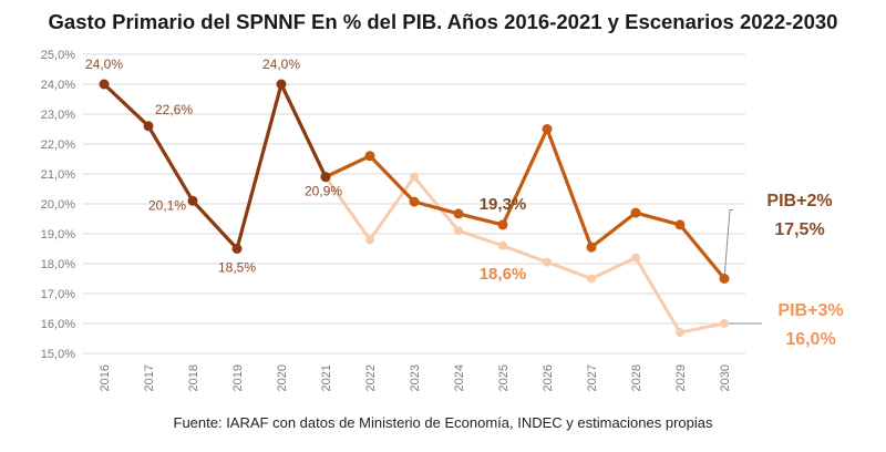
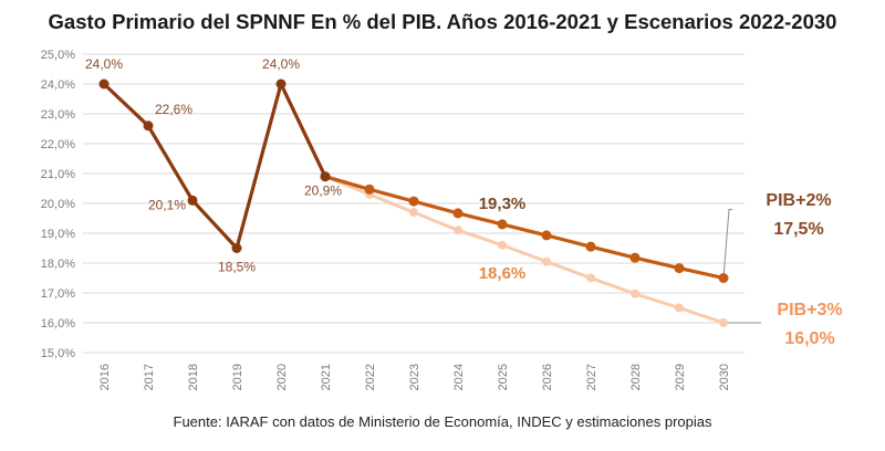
PIB+2%/2022: 21,6% -> 20,5%
PIB+3%/2022: 18,8% -> 20,3%
PIB+3%/2023: 20,9% -> 19,7%
PIB+2%/2026: 22,5% -> 18,9%
PIB+2%/2028: 19,7% -> 18,2%
PIB+3%/2028: 18,2% -> 17,0%
PIB+2%/2029: 19,3% -> 17,8%
PIB+3%/2029: 15,7% -> 16,5%
